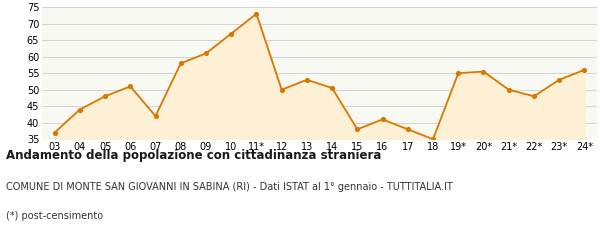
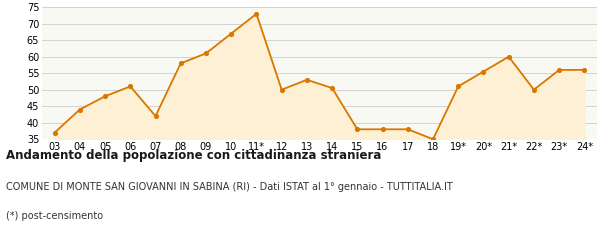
16: 41.0 -> 38.0
19*: 55.0 -> 51.0
21*: 50.0 -> 60.0
22*: 48.0 -> 50.0
23*: 53.0 -> 56.0
